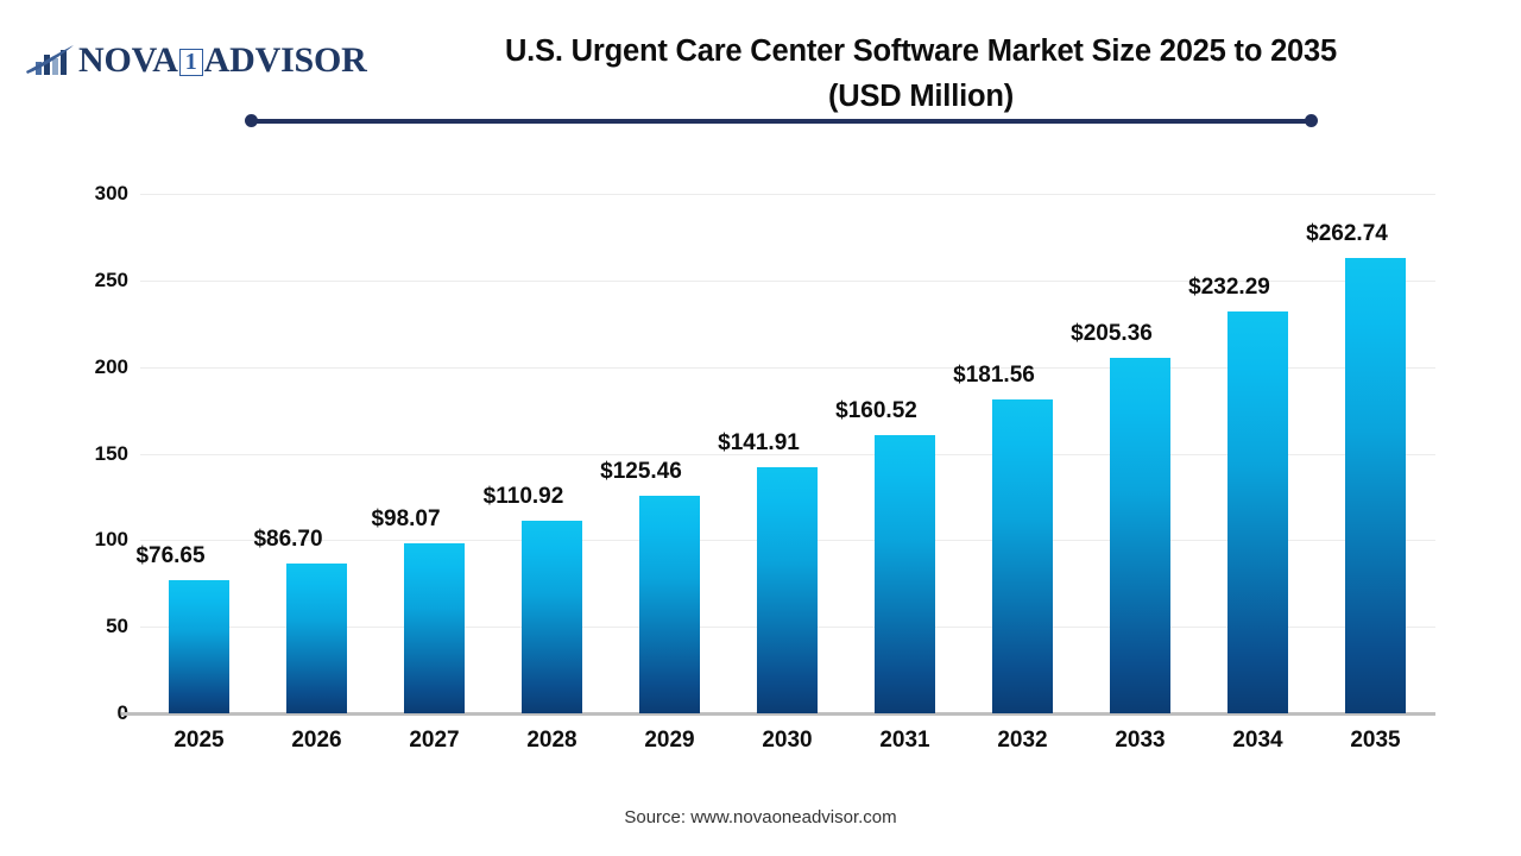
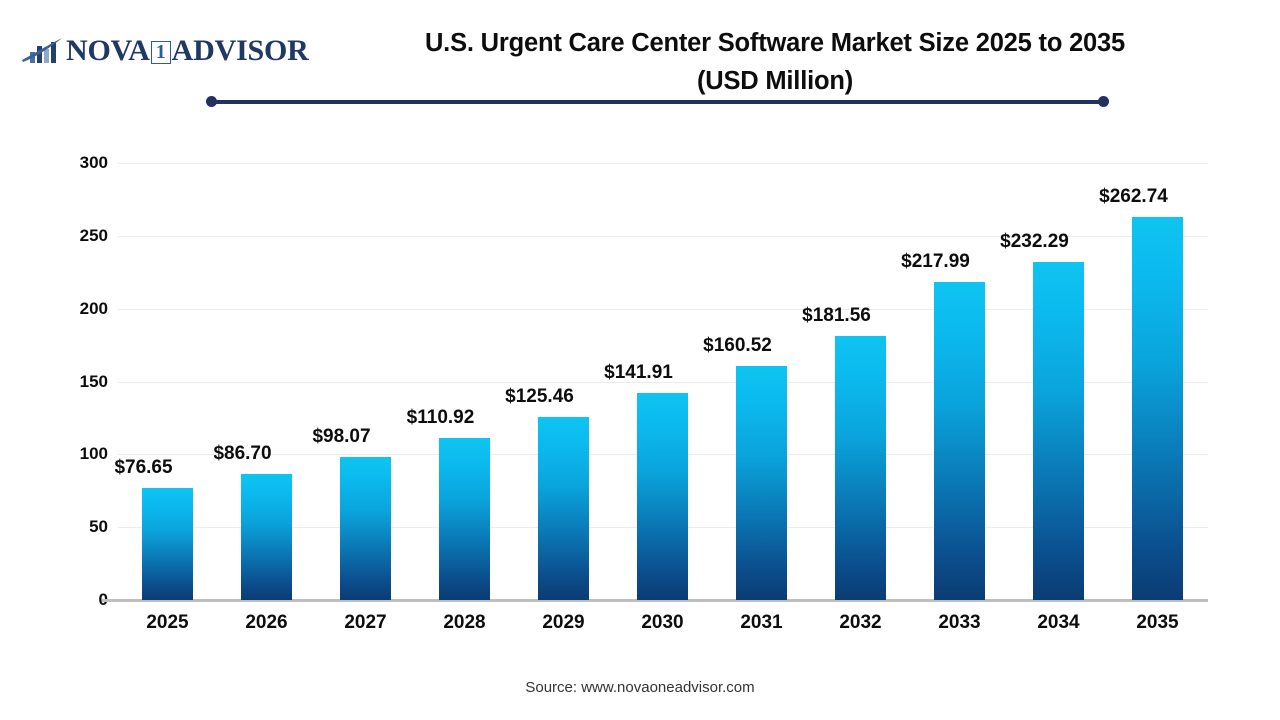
2033: $205.36 -> $217.99
